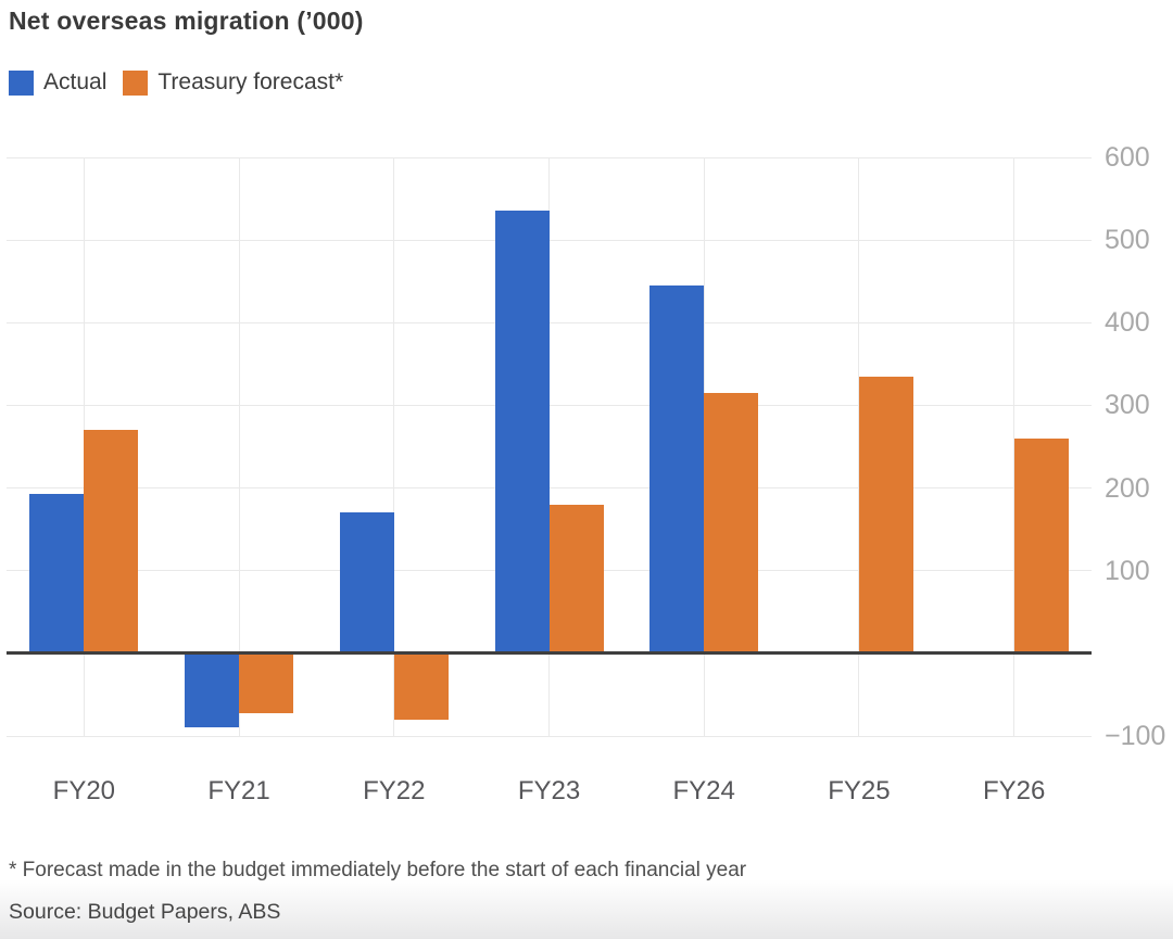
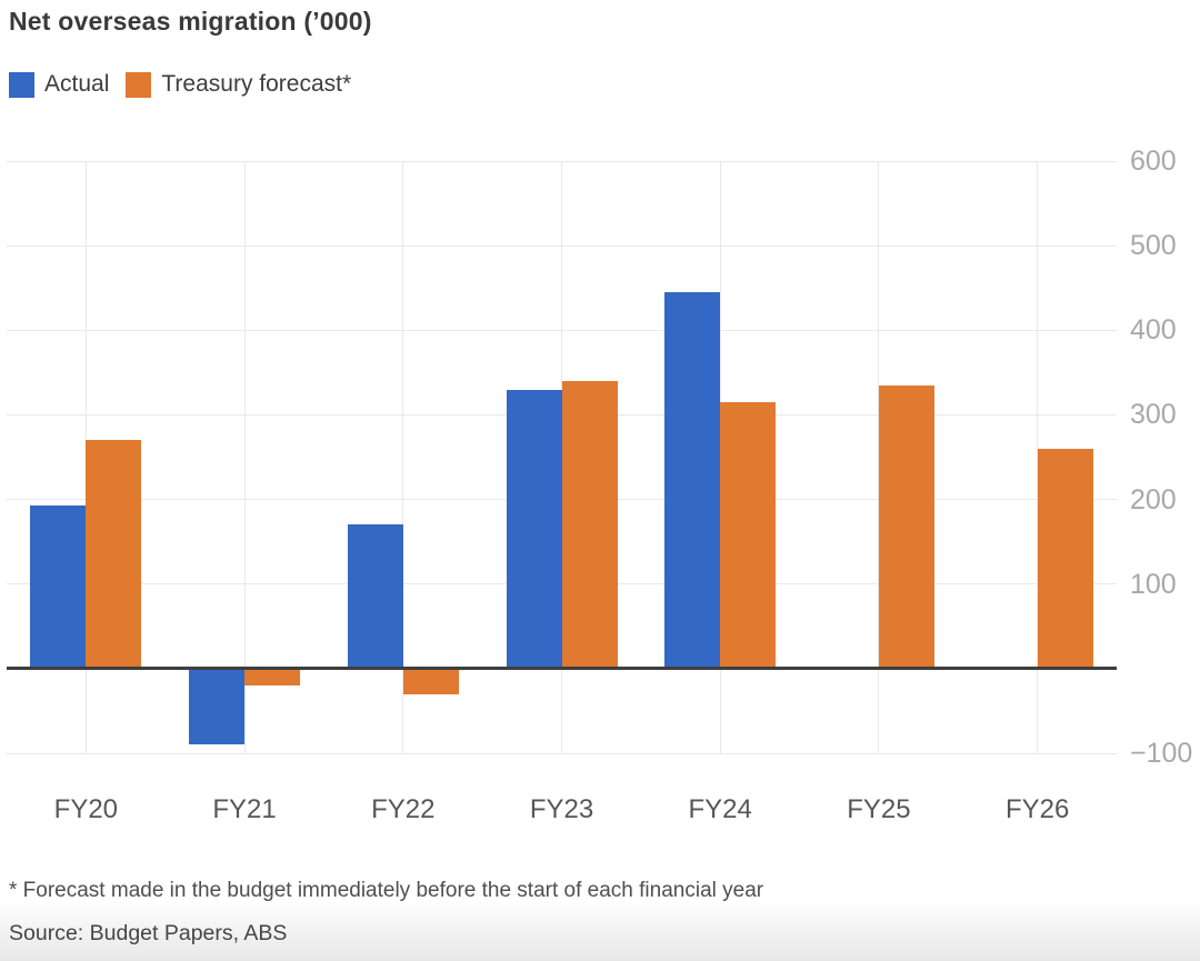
Treasury forecast*/FY21: -70 -> -20
Treasury forecast*/FY22: -80 -> -30
Actual/FY23: 540 -> 330
Treasury forecast*/FY23: 180 -> 340
